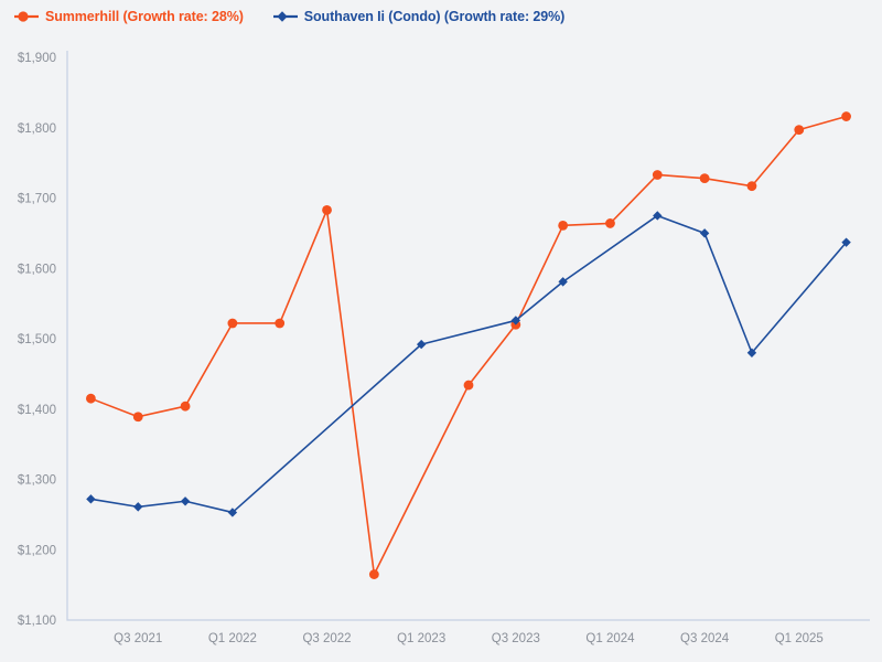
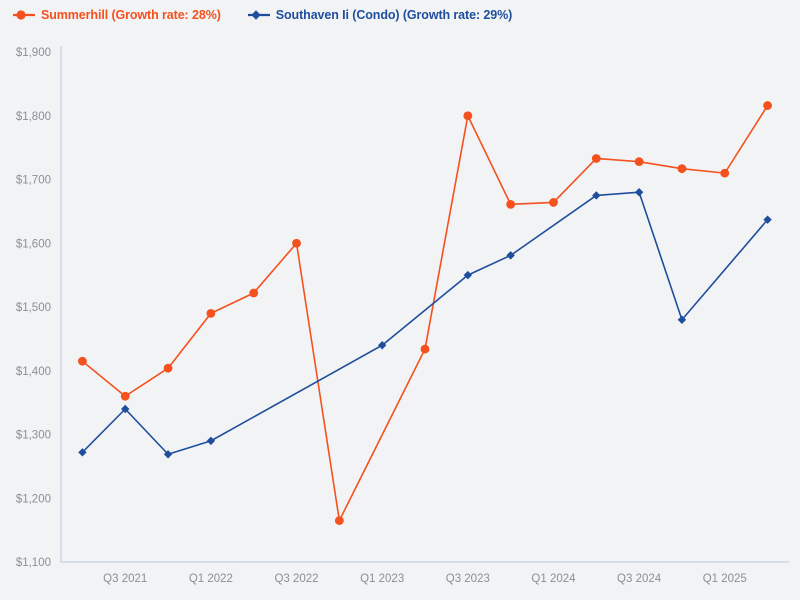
Summerhill (Growth rate: 28%)/Q3 2021: $1390 -> $1360
Southaven Ii (Condo) (Growth rate: 29%)/Q3 2021: $1260 -> $1340
Summerhill (Growth rate: 28%)/Q1 2022: $1520 -> $1490
Southaven Ii (Condo) (Growth rate: 29%)/Q1 2022: $1250 -> $1290
Summerhill (Growth rate: 28%)/Q3 2022: $1680 -> $1600
Southaven Ii (Condo) (Growth rate: 29%)/Q1 2023: $1490 -> $1440
Summerhill (Growth rate: 28%)/Q3 2023: $1520 -> $1800
Southaven Ii (Condo) (Growth rate: 29%)/Q3 2023: $1530 -> $1550
Southaven Ii (Condo) (Growth rate: 29%)/Q3 2024: $1650 -> $1680
Summerhill (Growth rate: 28%)/Q1 2025: $1800 -> $1710
